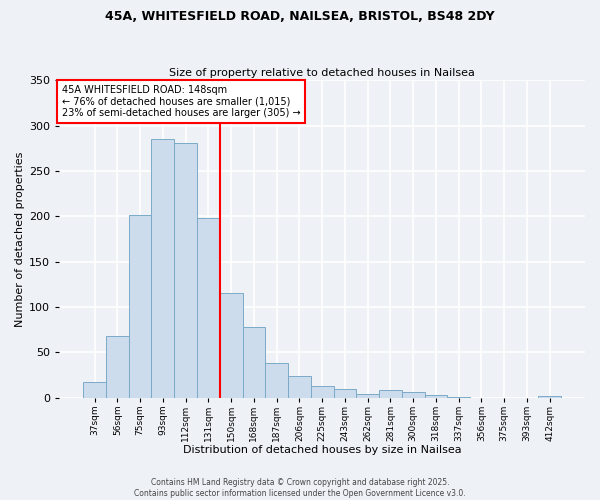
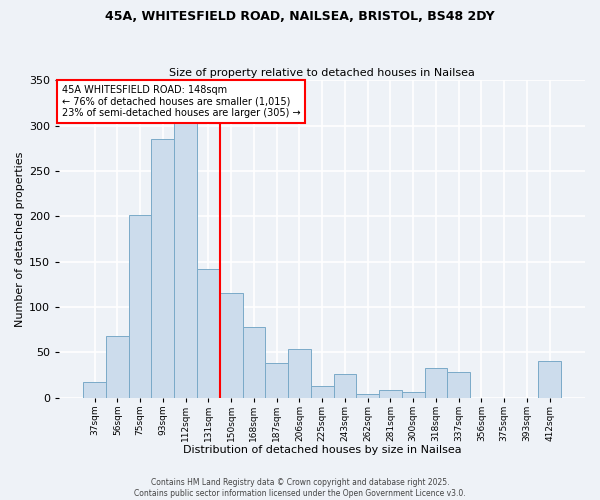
112sqm: 281 -> 306
131sqm: 198 -> 142
206sqm: 24 -> 54
243sqm: 9 -> 26
318sqm: 3 -> 32
337sqm: 1 -> 28
412sqm: 2 -> 40
